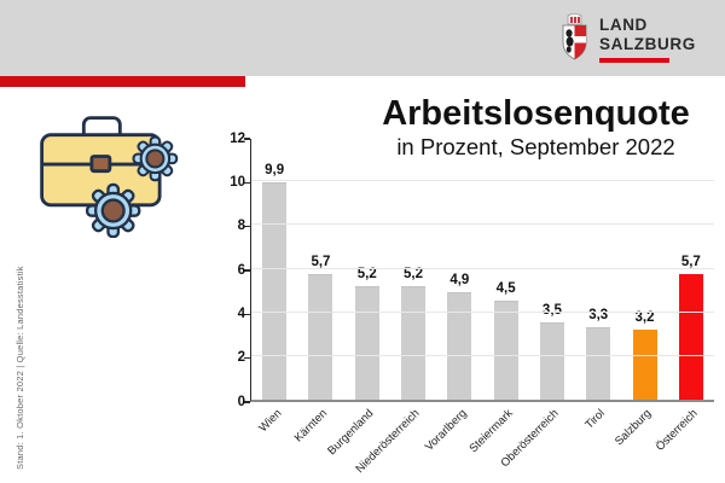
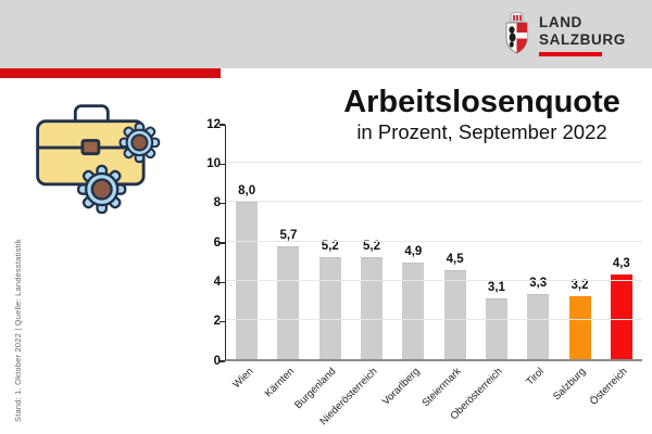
Wien: 9,9 -> 8,0
Oberösterreich: 3,5 -> 3,1
Österreich: 5,7 -> 4,3
